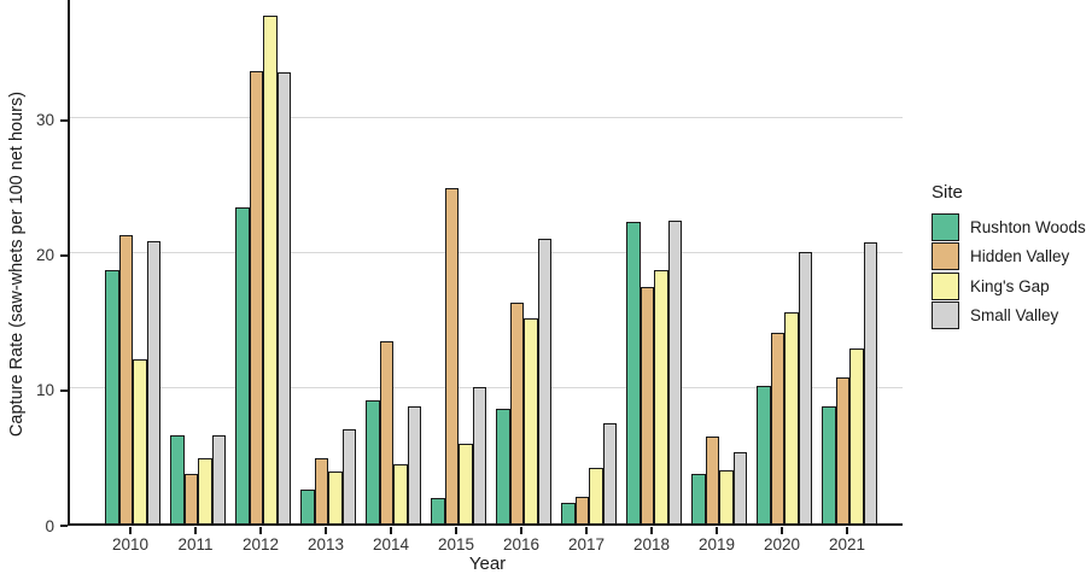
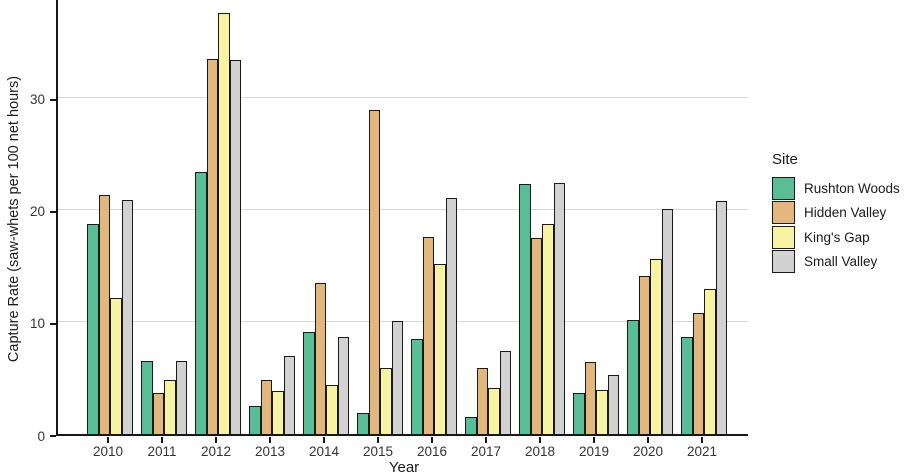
Hidden Valley/2015: 24.8 -> 28.9
Hidden Valley/2016: 16.3 -> 17.6
Hidden Valley/2017: 2.0 -> 5.9
